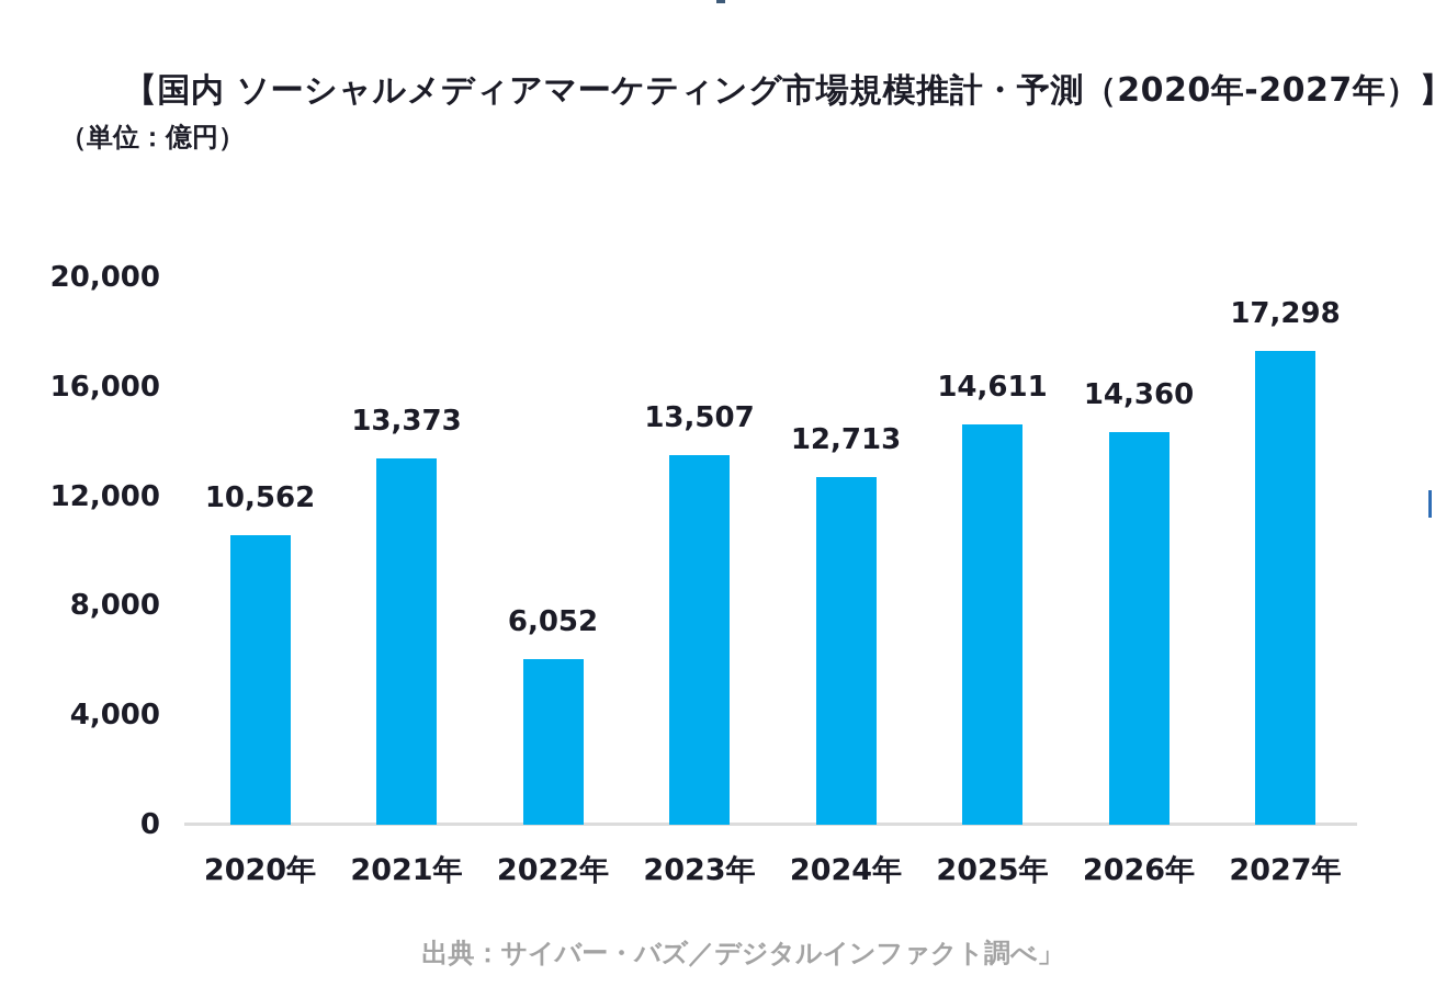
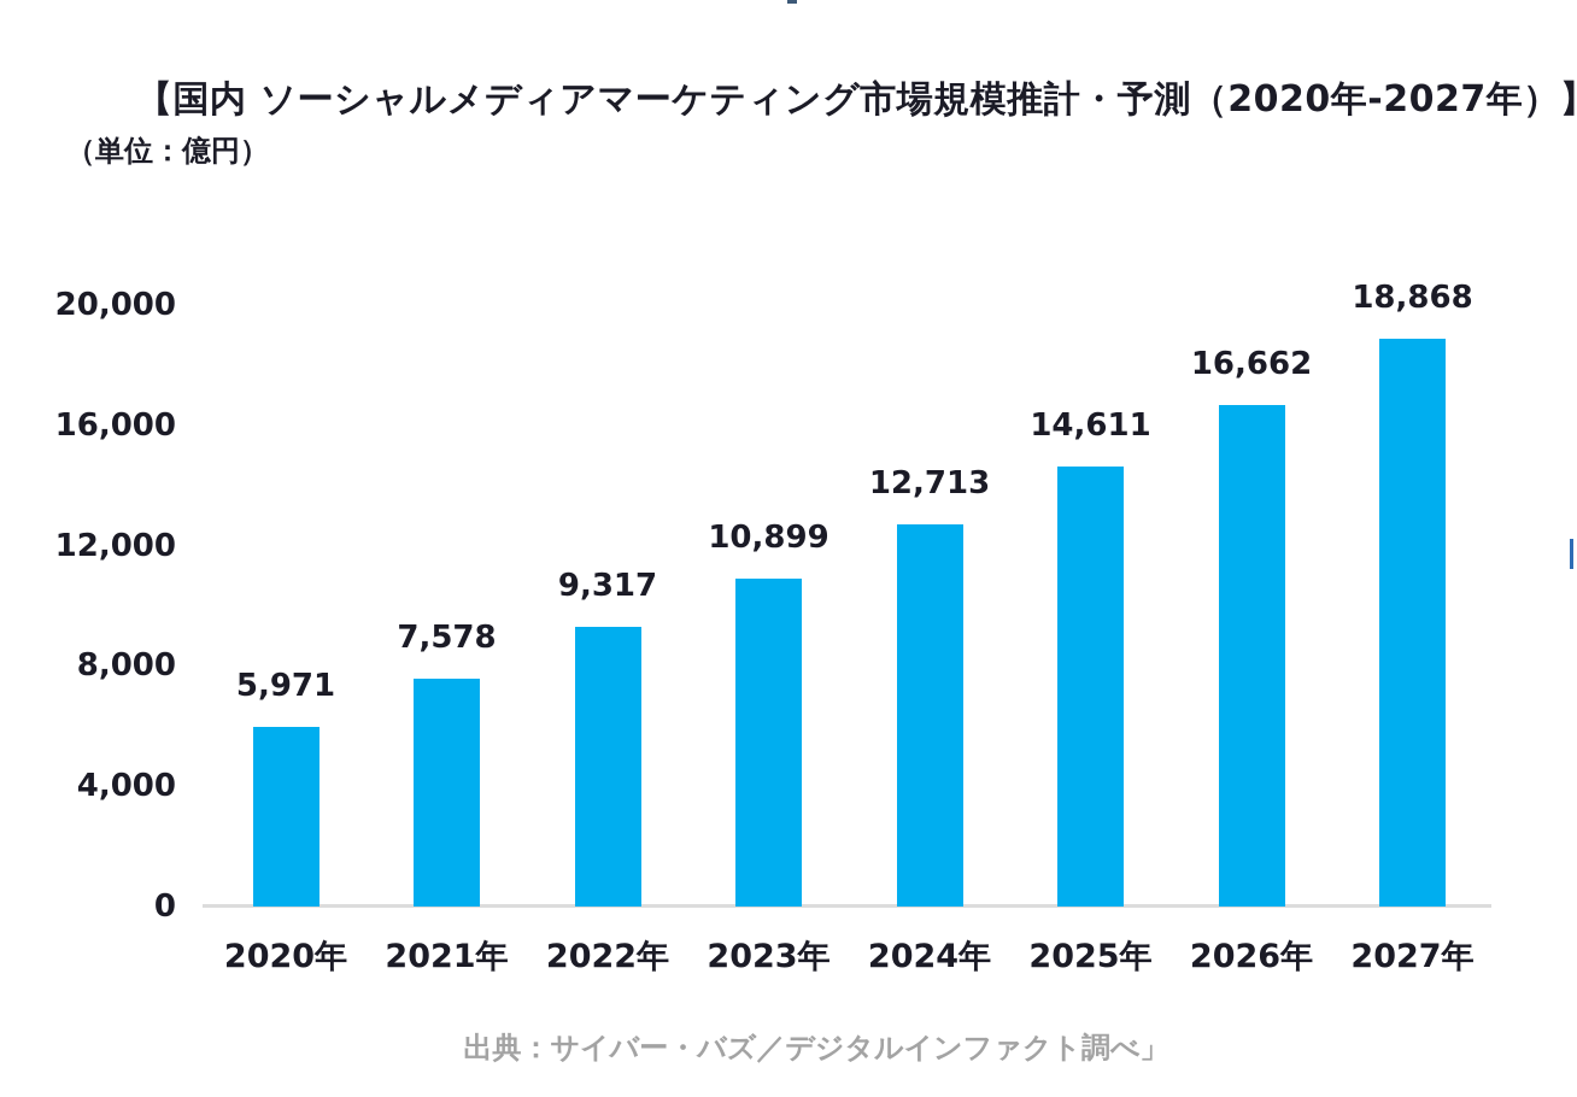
2020年: 10,562 -> 5,971
2021年: 13,373 -> 7,578
2022年: 6,052 -> 9,317
2023年: 13,507 -> 10,899
2026年: 14,360 -> 16,662
2027年: 17,298 -> 18,868
